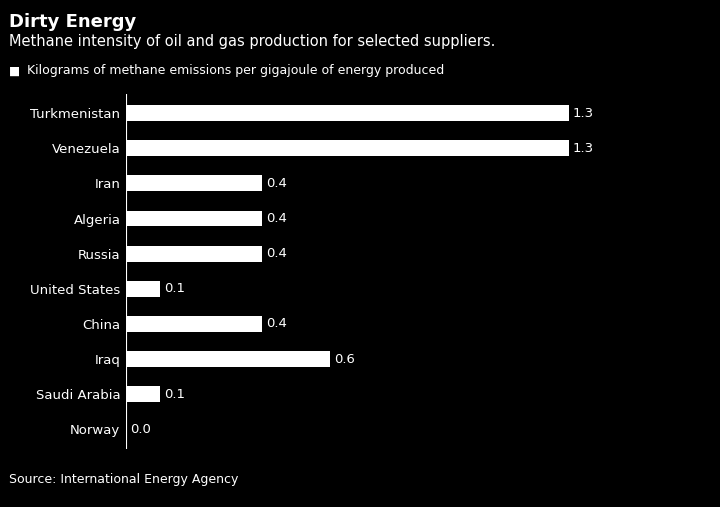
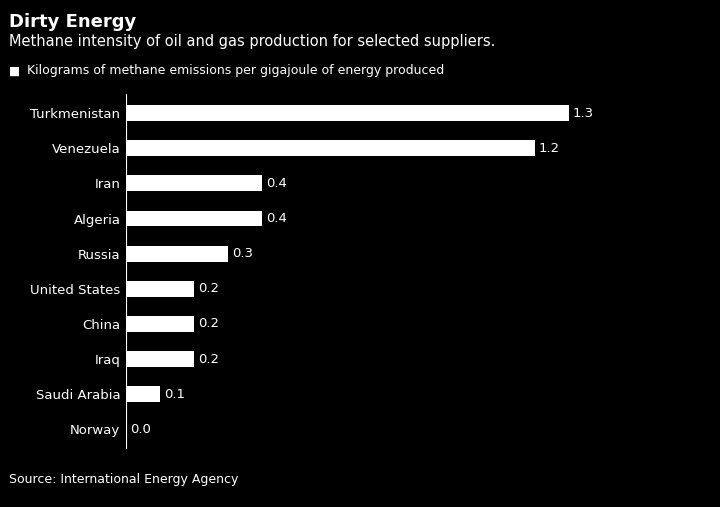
Venezuela: 1.3 -> 1.2
Russia: 0.4 -> 0.3
United States: 0.1 -> 0.2
China: 0.4 -> 0.2
Iraq: 0.6 -> 0.2
